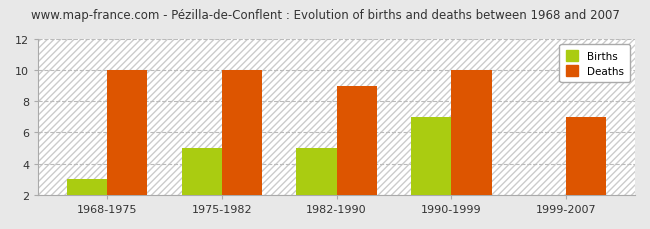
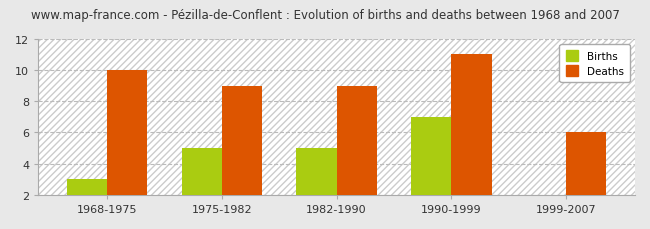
Deaths/1975-1982: 10 -> 9
Deaths/1990-1999: 10 -> 11
Deaths/1999-2007: 7 -> 6
